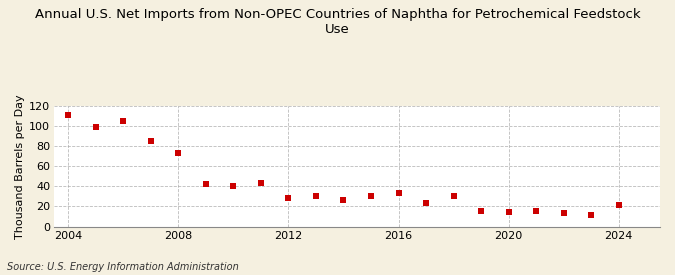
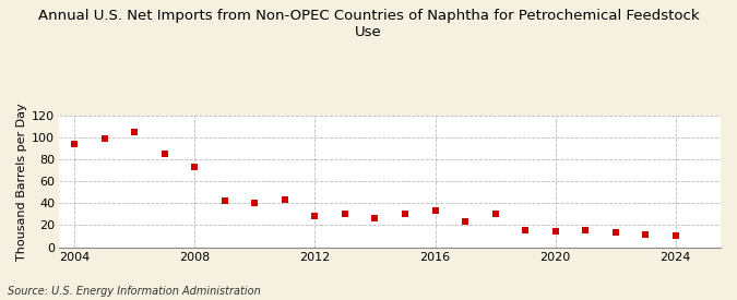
2004: 111 -> 94
2024: 21 -> 11
